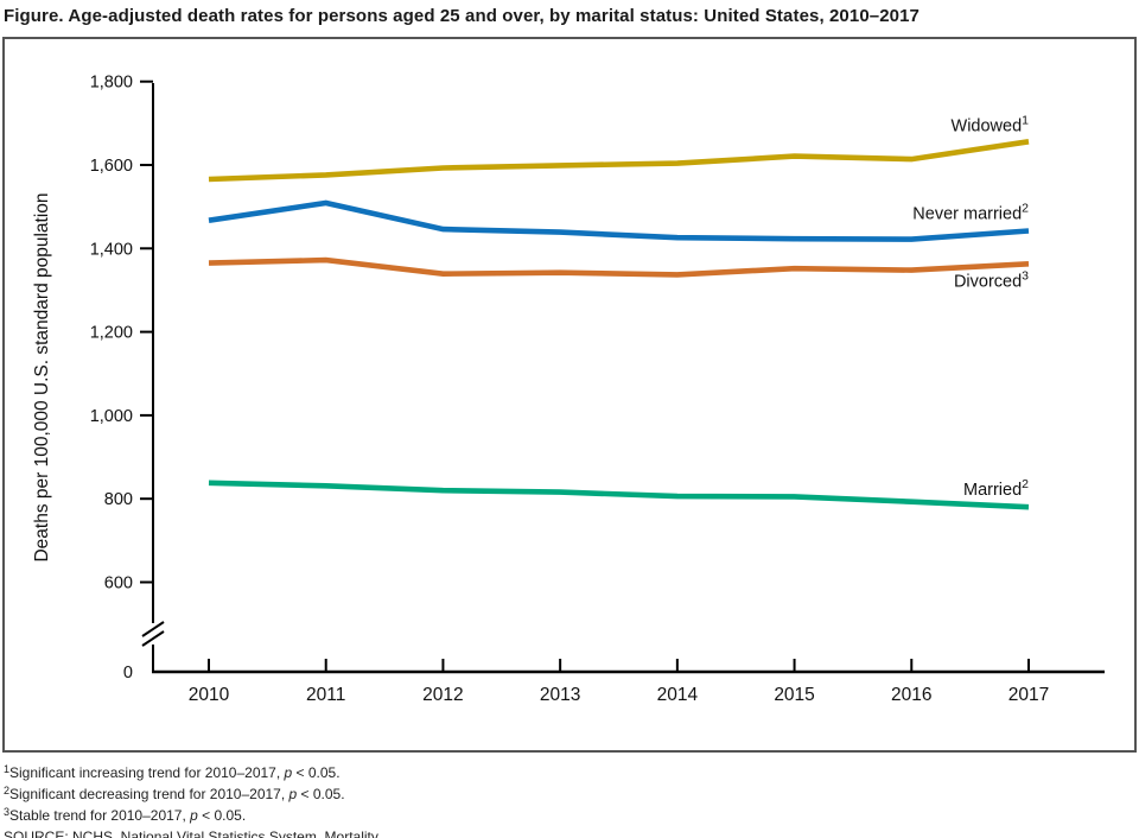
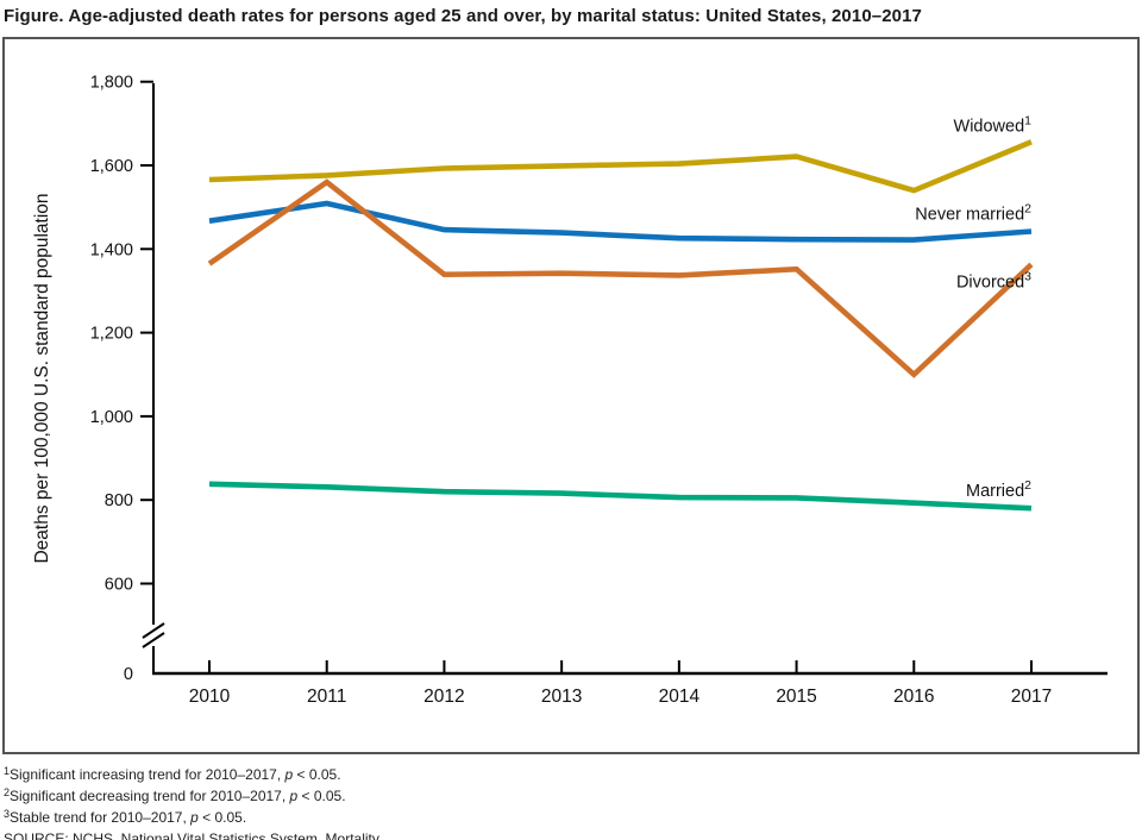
Divorced/2011: 1370 -> 1560
Widowed/2016: 1610 -> 1540
Divorced/2016: 1350 -> 1100
